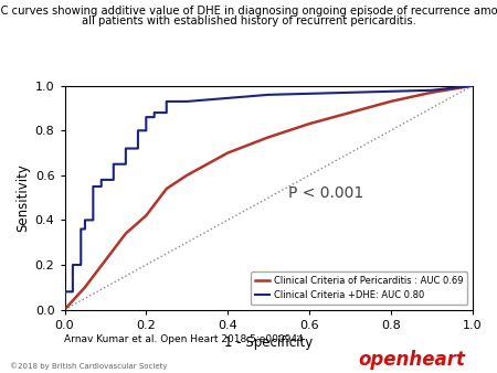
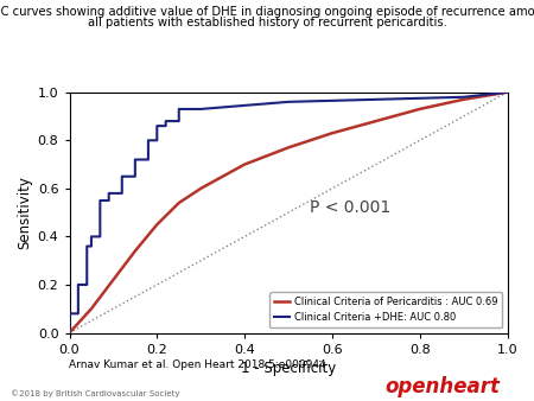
Clinical Criteria of Pericarditis : AUC 0.69/0.2: 0.42 -> 0.45
